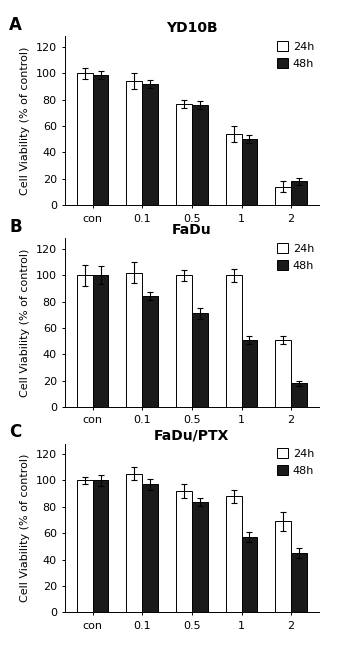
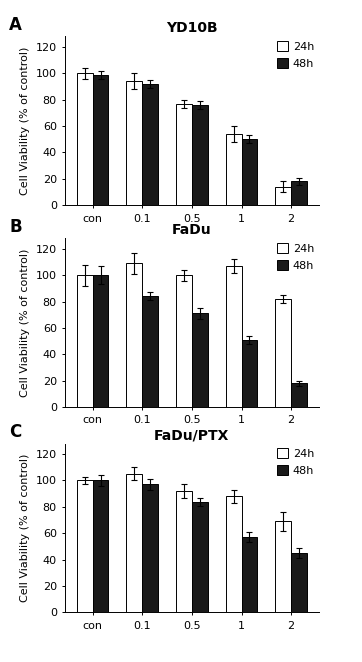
FaDu/24h/0.1: 102 -> 109
FaDu/24h/1: 100 -> 107
FaDu/24h/2: 51 -> 82
